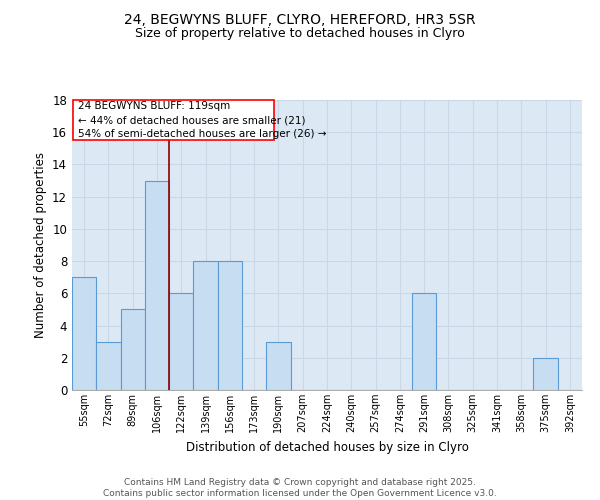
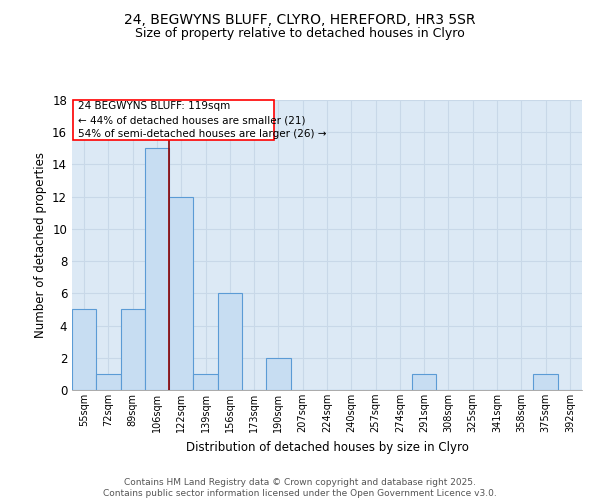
55sqm: 7 -> 5
72sqm: 3 -> 1
106sqm: 13 -> 15
122sqm: 6 -> 12
139sqm: 8 -> 1
156sqm: 8 -> 6
190sqm: 3 -> 2
291sqm: 6 -> 1
375sqm: 2 -> 1
